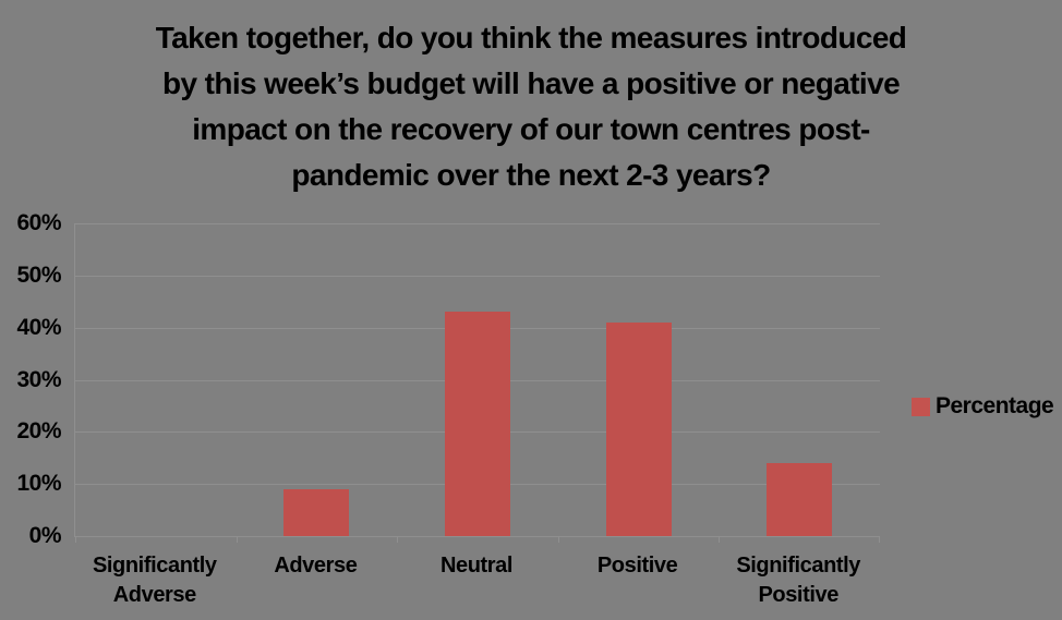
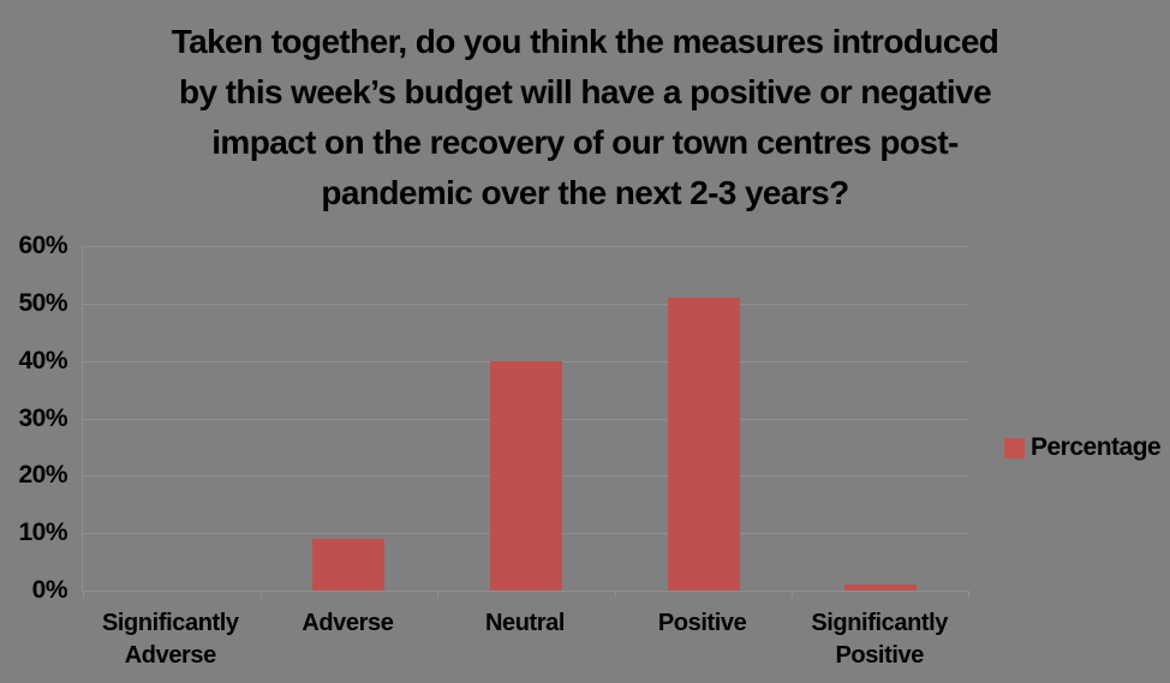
Neutral: 43% -> 40%
Positive: 41% -> 51%
Significantly Positive: 14% -> 1%
